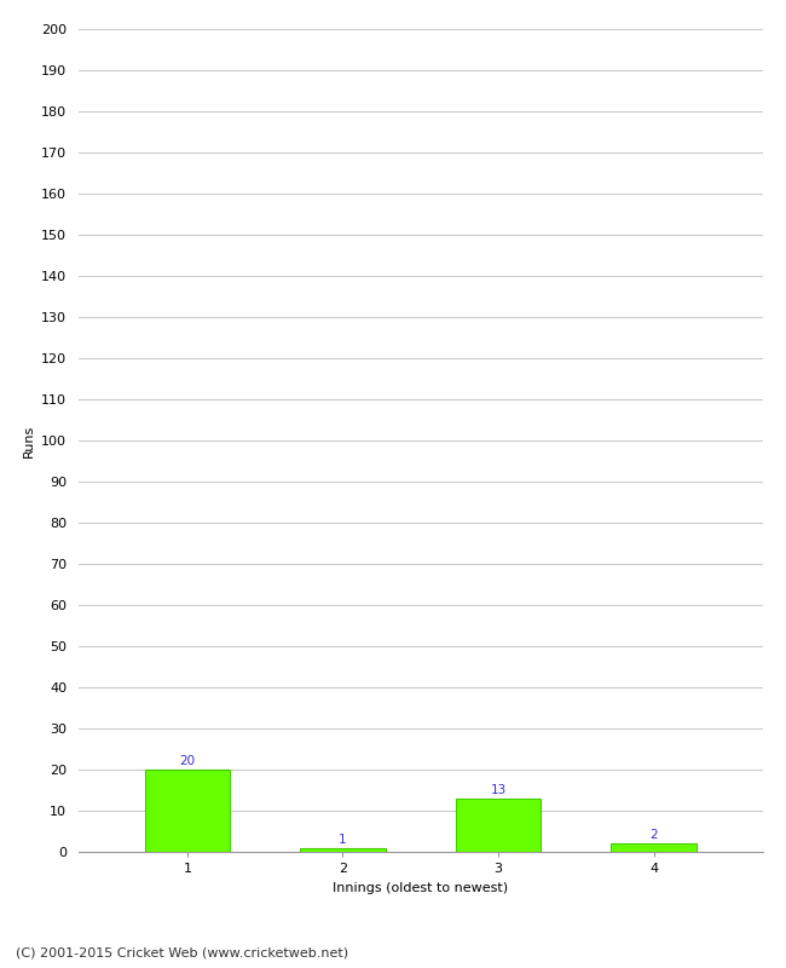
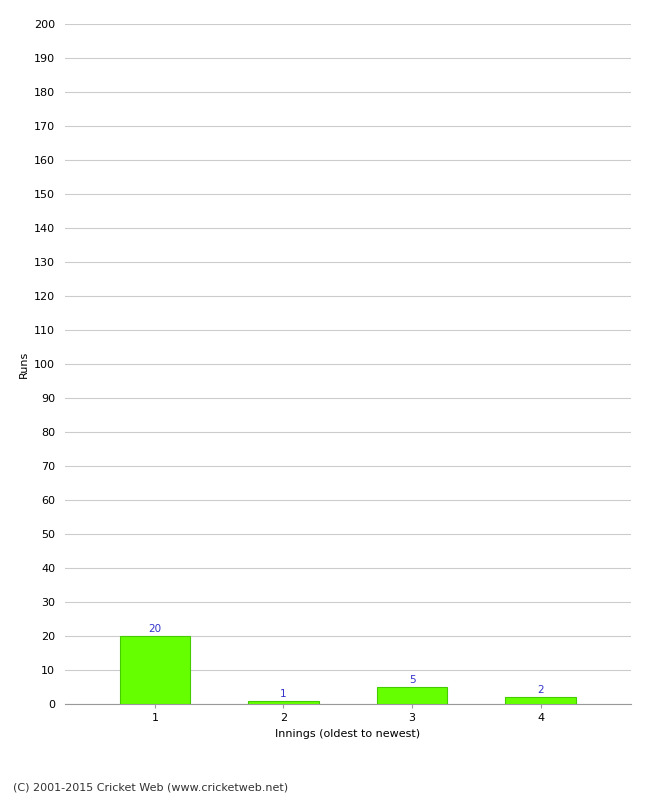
3: 13 -> 5
